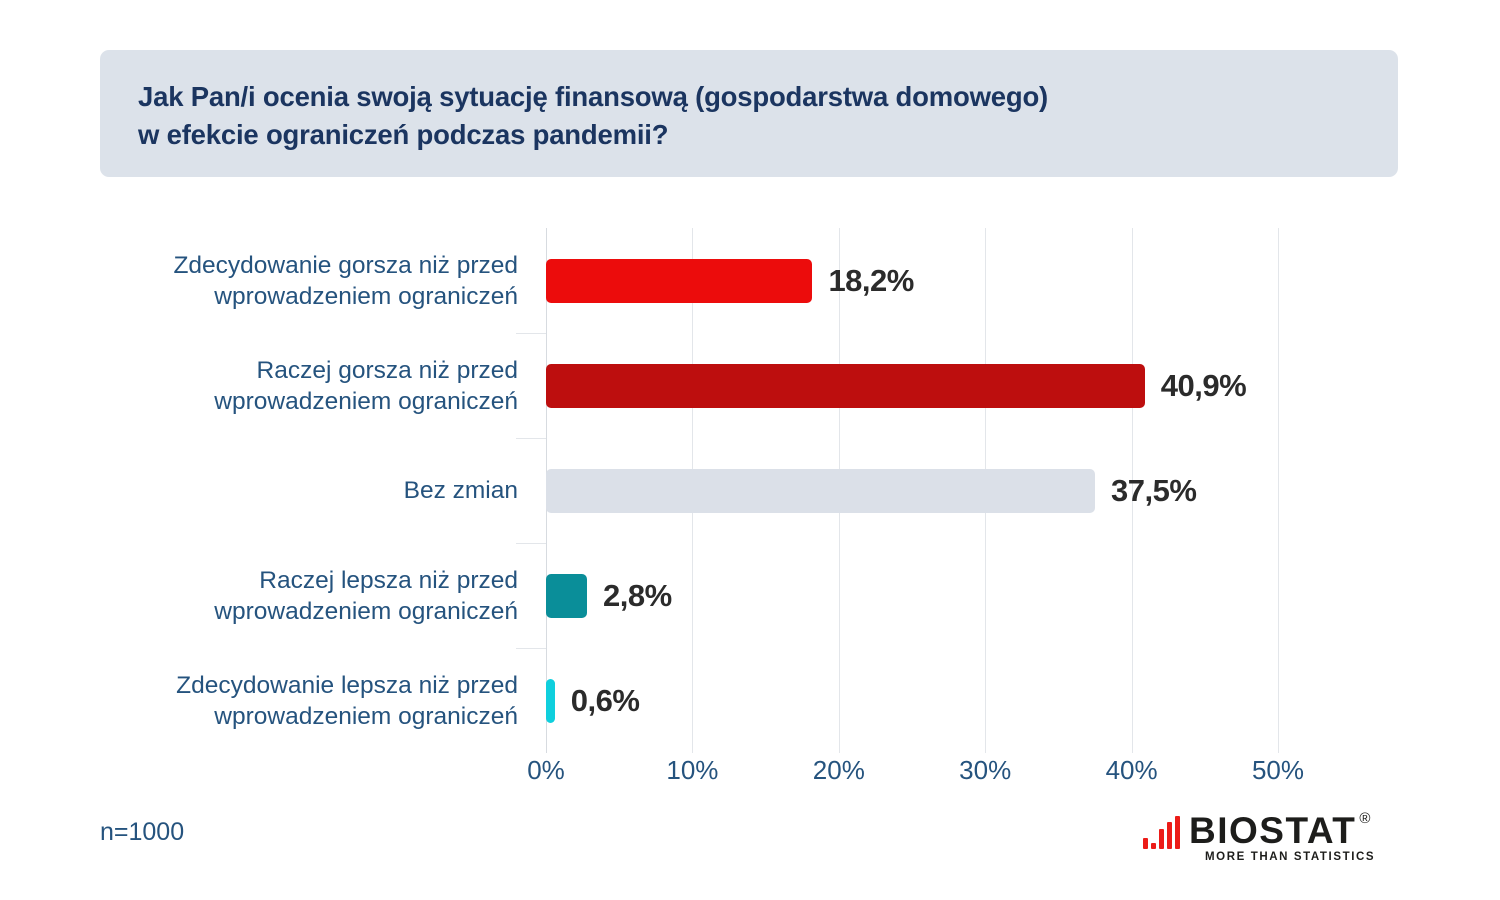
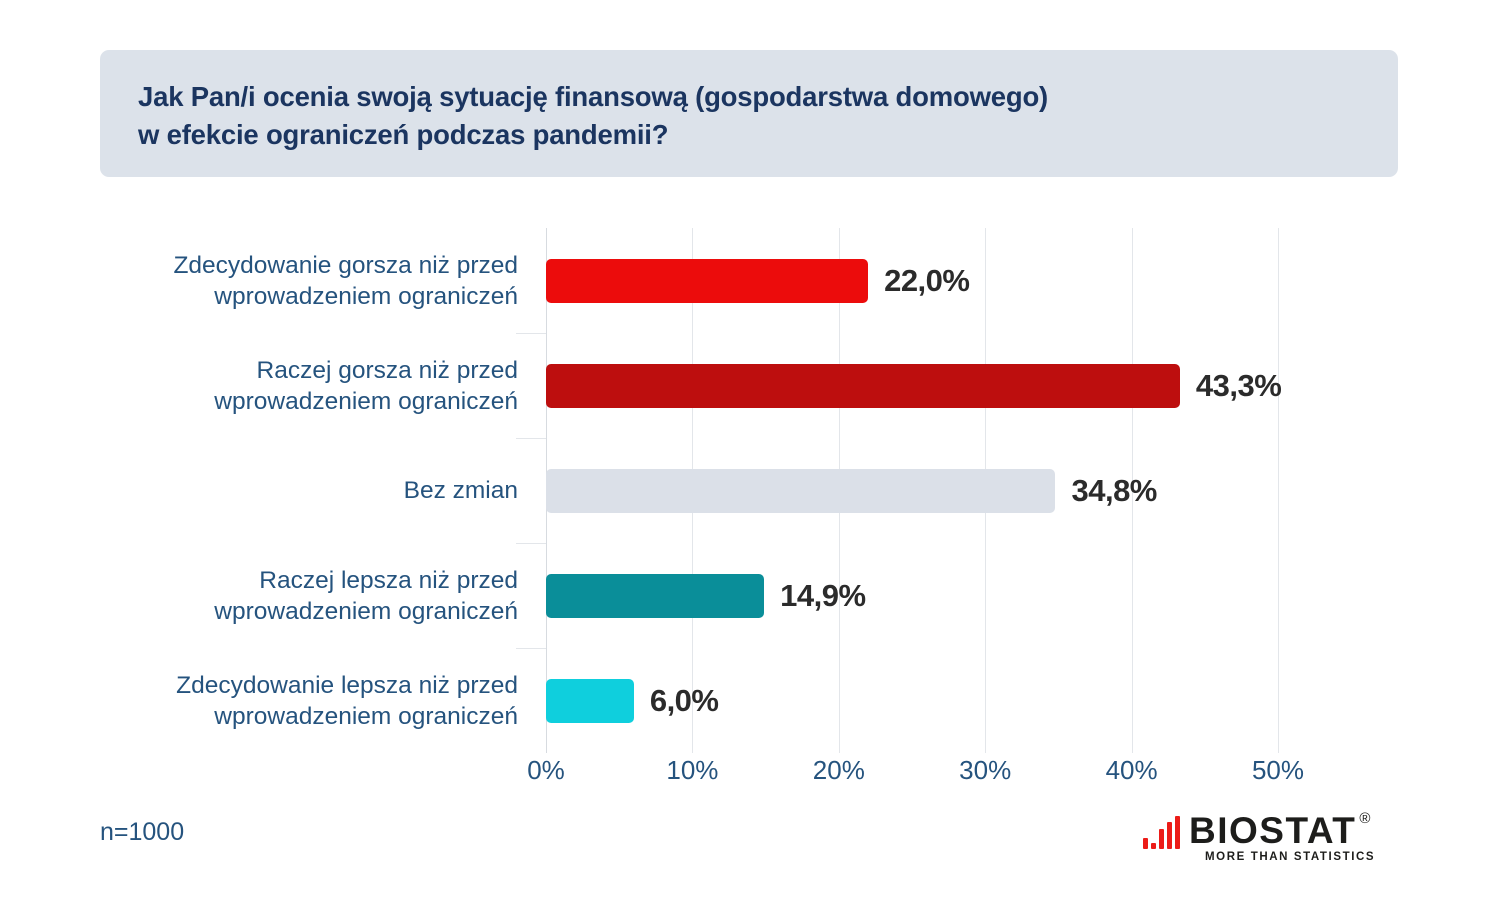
Zdecydowanie gorsza niż przed wprowadzeniem ograniczeń: 18,2% -> 22,0%
Raczej gorsza niż przed wprowadzeniem ograniczeń: 40,9% -> 43,3%
Bez zmian: 37,5% -> 34,8%
Raczej lepsza niż przed wprowadzeniem ograniczeń: 2,8% -> 14,9%
Zdecydowanie lepsza niż przed wprowadzeniem ograniczeń: 0,6% -> 6,0%
